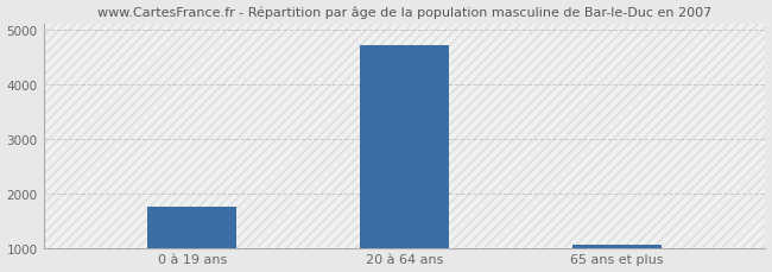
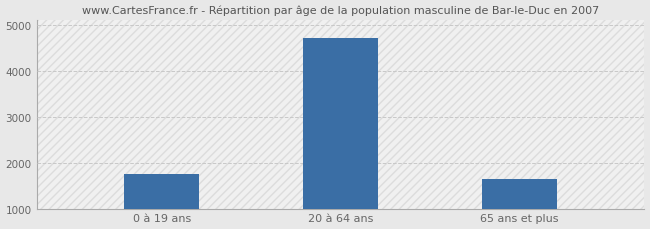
65 ans et plus: 1050 -> 1650
